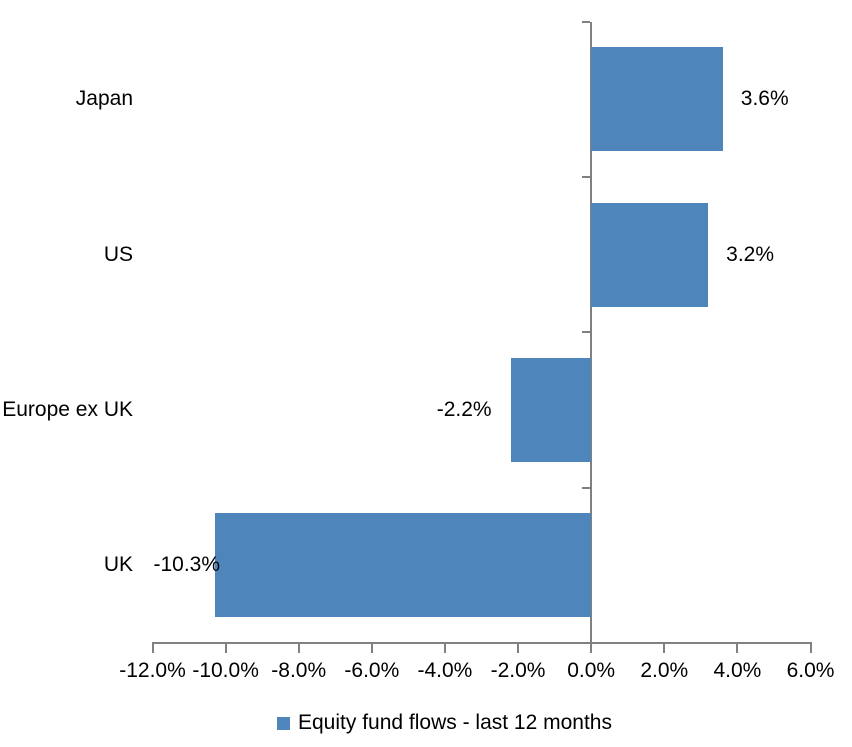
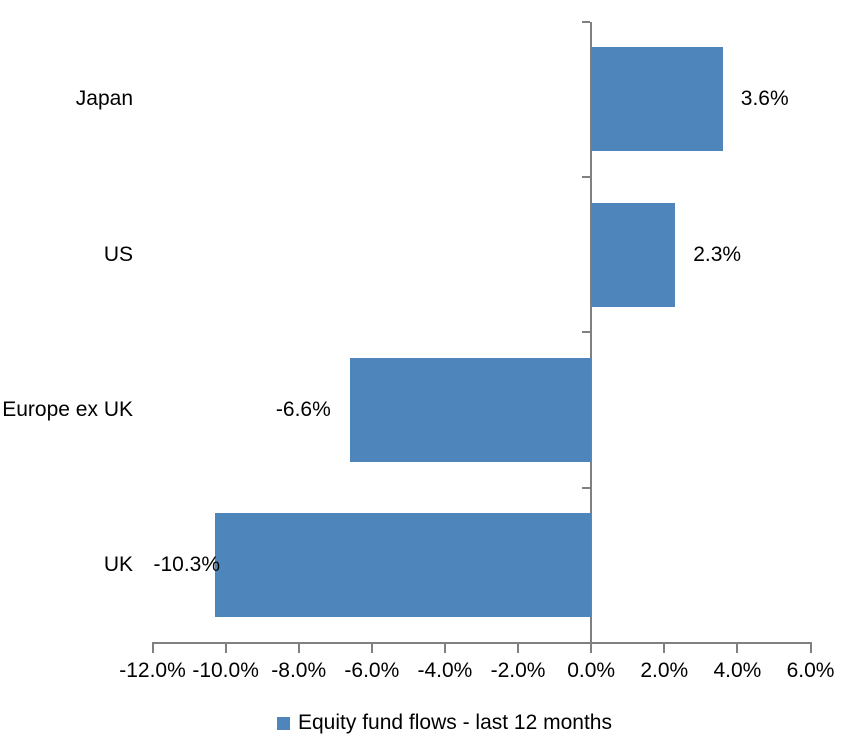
US: 3.2% -> 2.3%
Europe ex UK: -2.2% -> -6.6%
